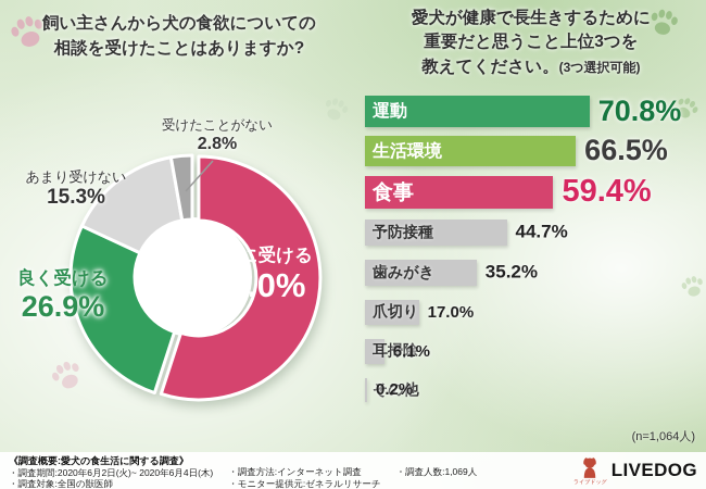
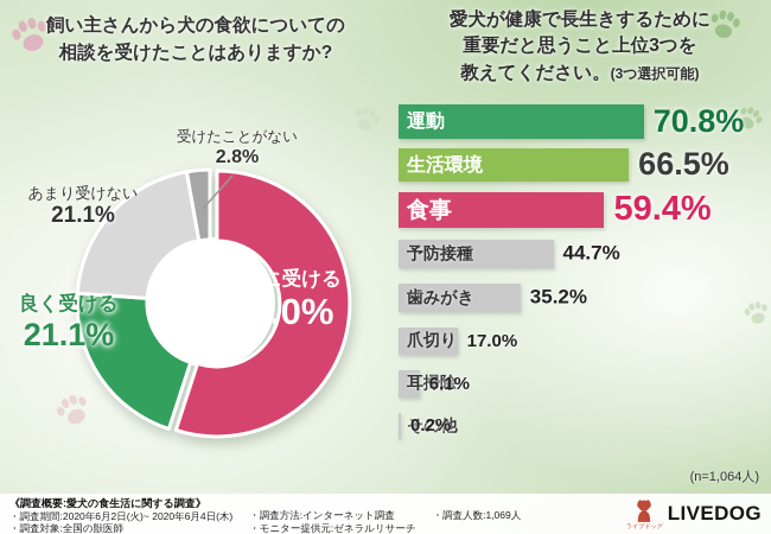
飼い主さんから犬の食欲についての相談を受けたことはありますか?/良く受ける: 26.9% -> 21.1%
飼い主さんから犬の食欲についての相談を受けたことはありますか?/あまり受けない: 15.3% -> 21.1%
